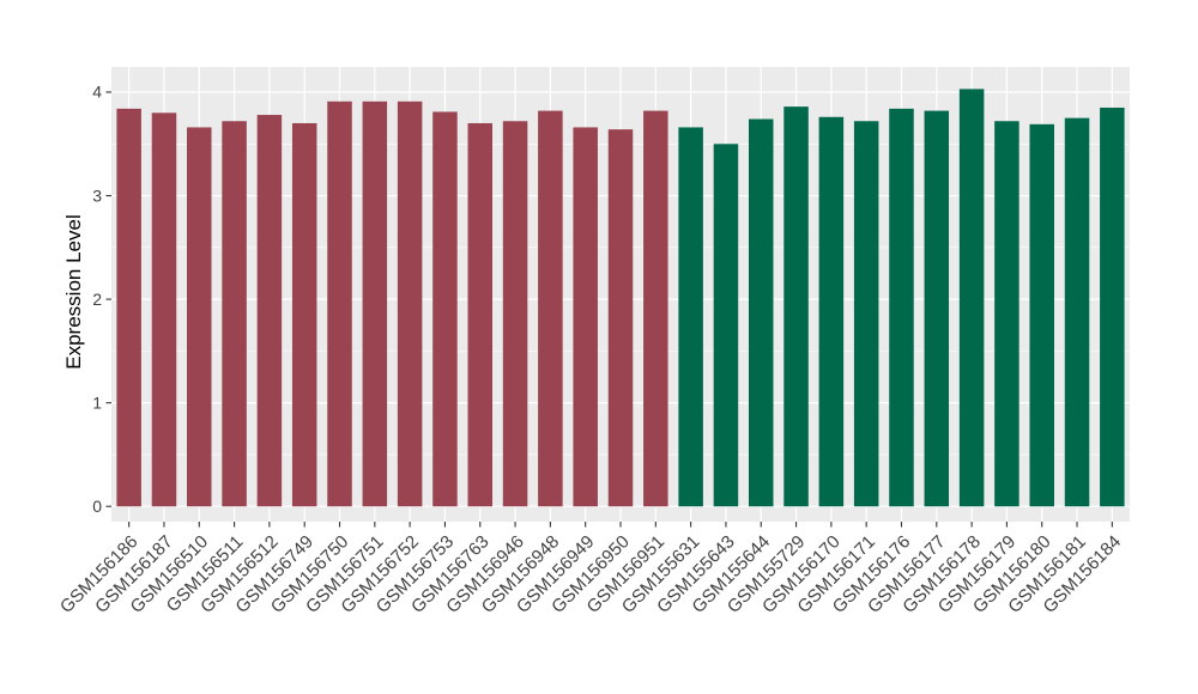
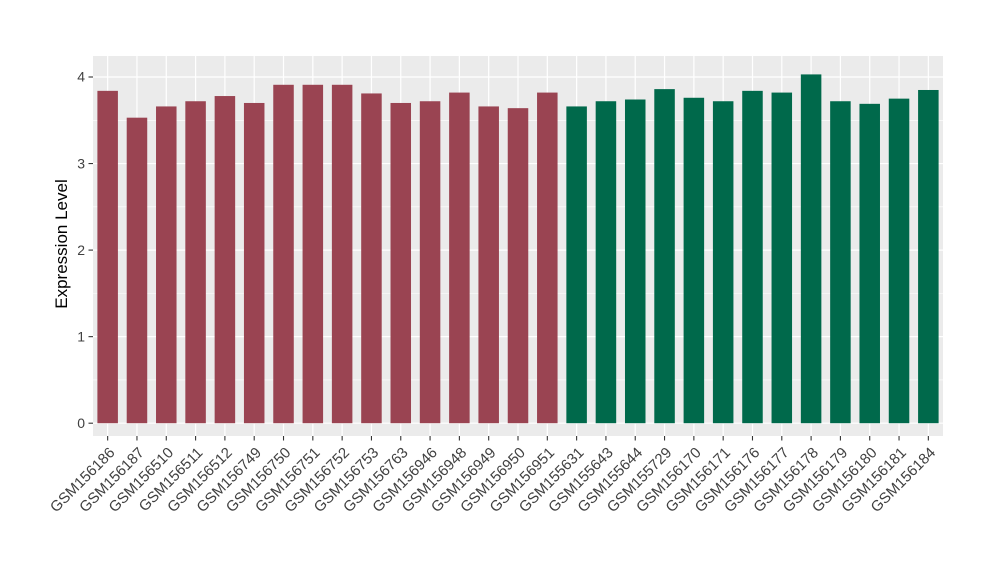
GSM156187: 3.8 -> 3.5
GSM155643: 3.5 -> 3.7
